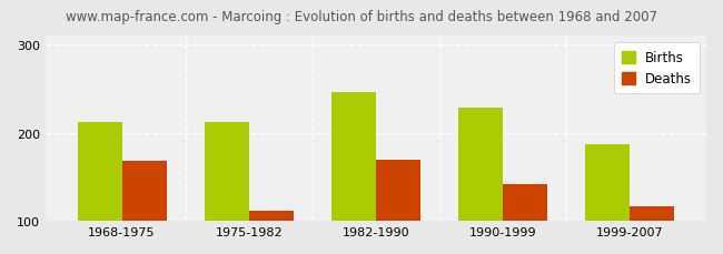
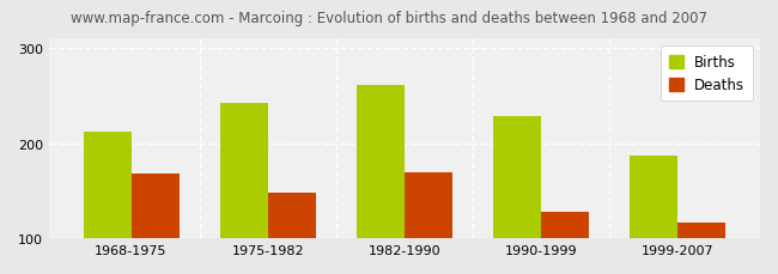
Births/1975-1982: 212 -> 242
Deaths/1975-1982: 112 -> 148
Births/1982-1990: 246 -> 262
Deaths/1990-1999: 142 -> 128
